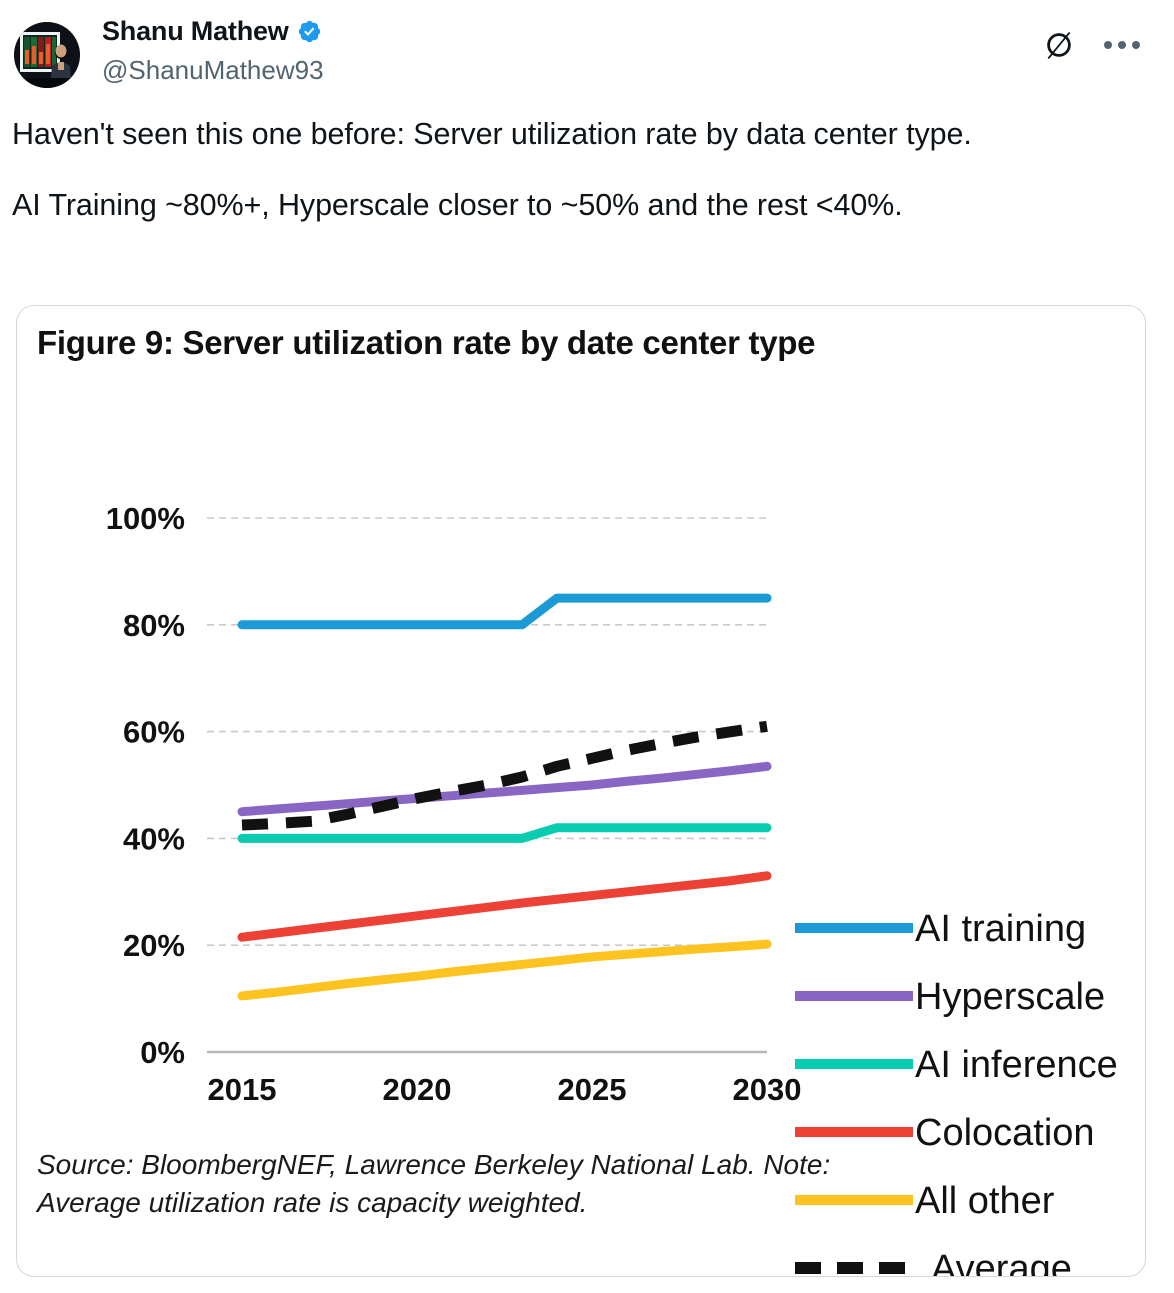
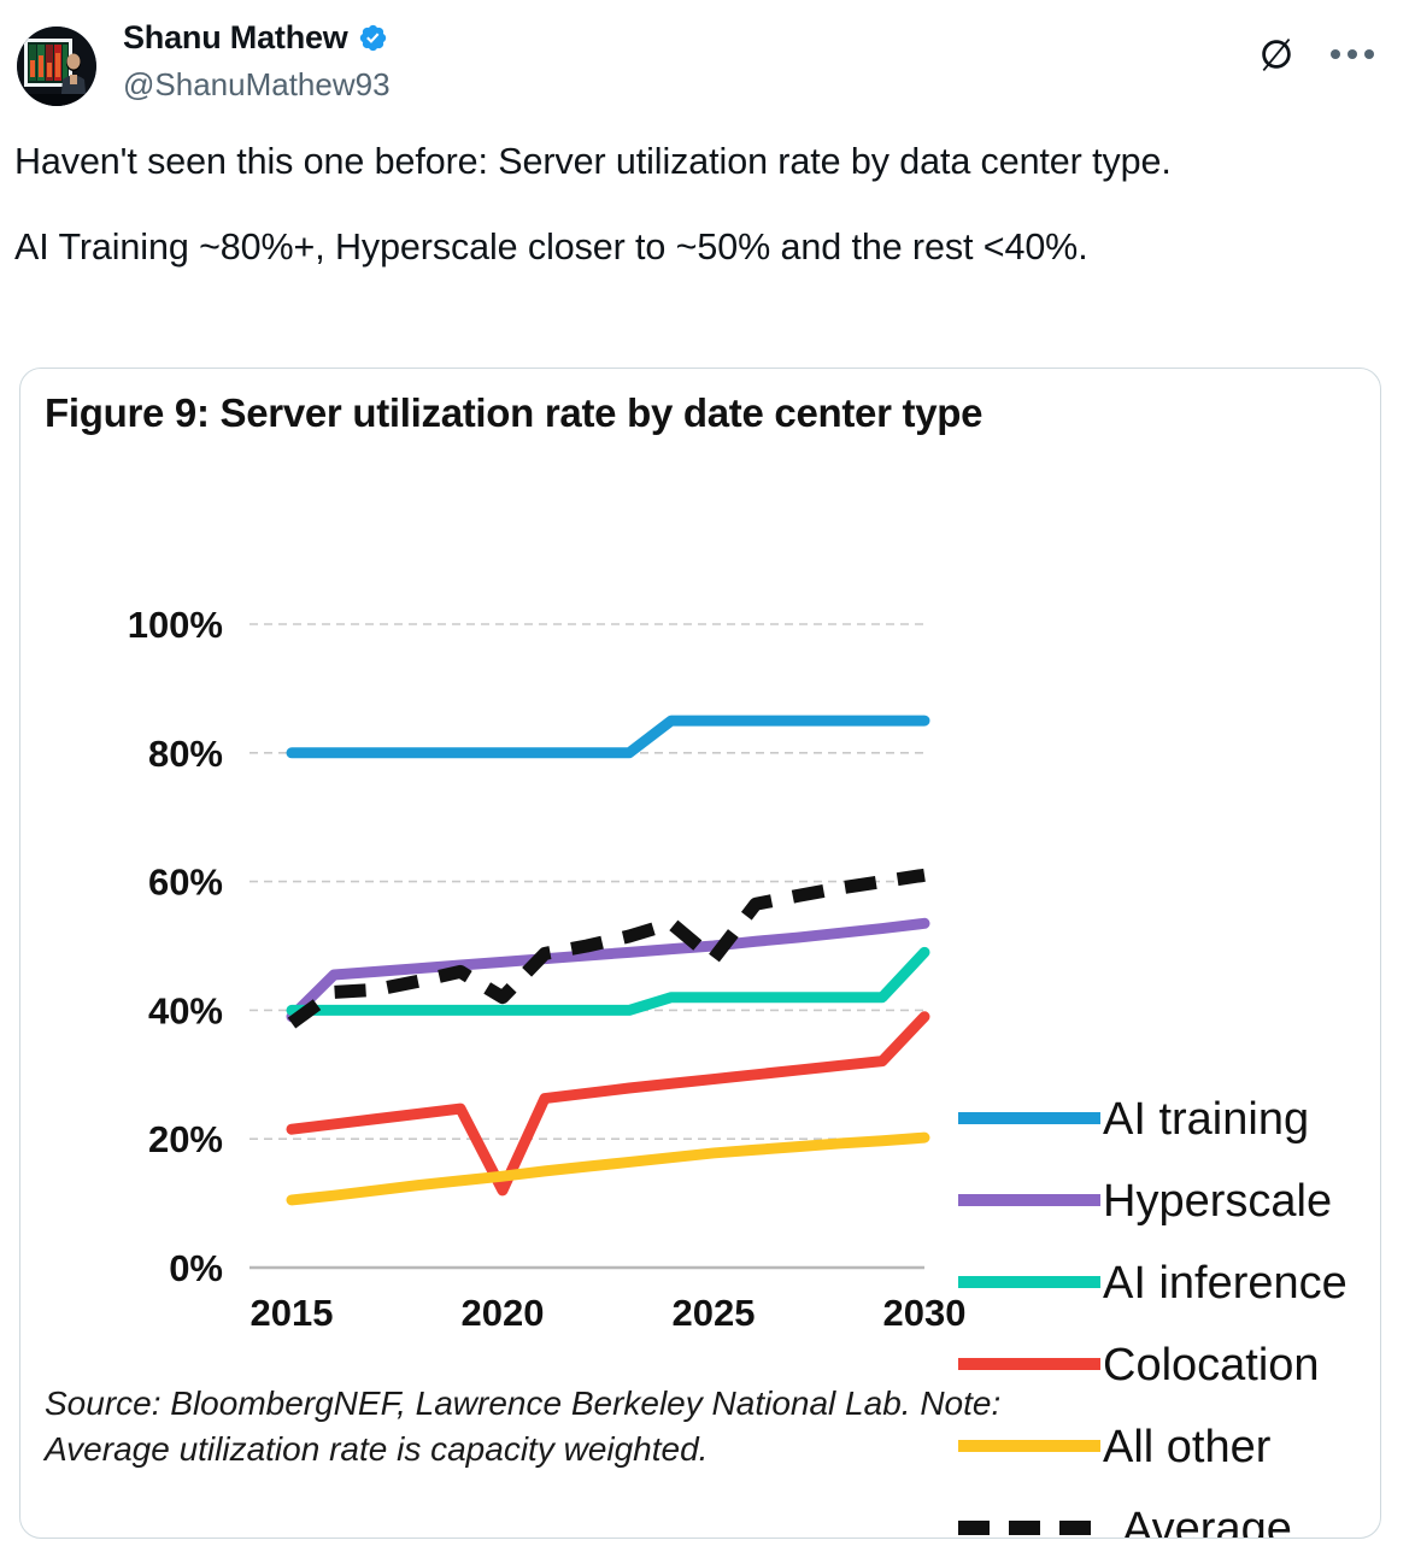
Hyperscale/2015: 45% -> 39%
Average/2015: 42% -> 38%
Colocation/2020: 26% -> 12%
Average/2020: 48% -> 42%
Average/2025: 55% -> 48%
AI inference/2030: 42% -> 49%
Colocation/2030: 33% -> 39%
